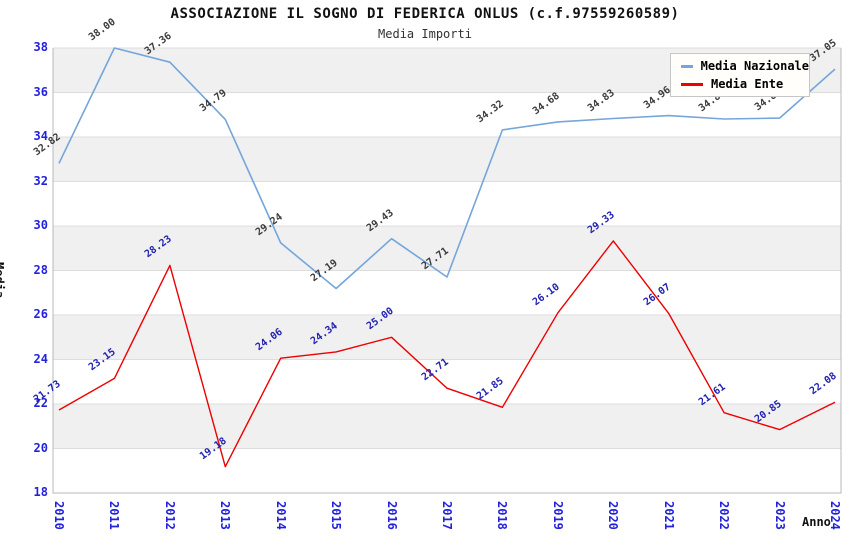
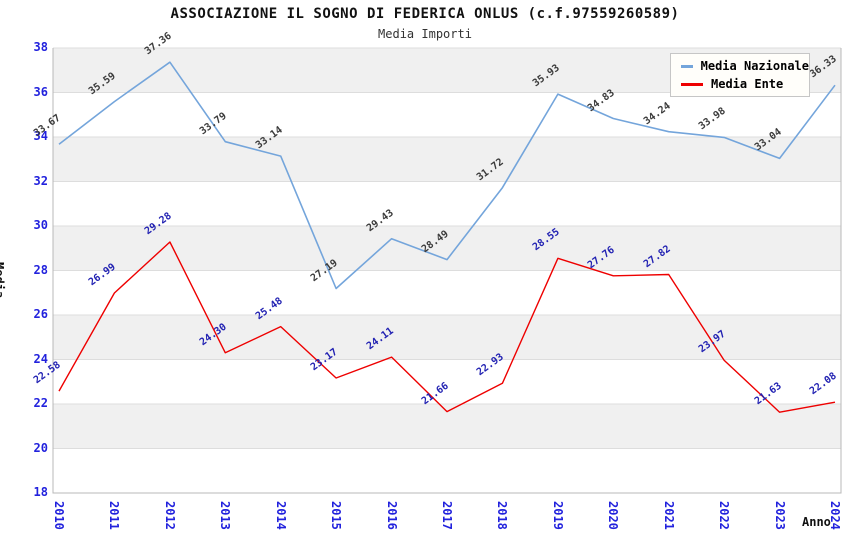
Media Nazionale/2010: 32.82 -> 33.67
Media Ente/2010: 21.73 -> 22.58
Media Nazionale/2011: 38.00 -> 35.59
Media Ente/2011: 23.15 -> 26.99
Media Ente/2012: 28.23 -> 29.28
Media Nazionale/2013: 34.79 -> 33.79
Media Ente/2013: 19.18 -> 24.30
Media Nazionale/2014: 29.24 -> 33.14
Media Ente/2014: 24.06 -> 25.48
Media Ente/2015: 24.34 -> 23.17
Media Ente/2016: 25.00 -> 24.11
Media Nazionale/2017: 27.71 -> 28.49
Media Ente/2017: 22.71 -> 21.66
Media Nazionale/2018: 34.32 -> 31.72
Media Ente/2018: 21.85 -> 22.93
Media Nazionale/2019: 34.68 -> 35.93
Media Ente/2019: 26.10 -> 28.55
Media Ente/2020: 29.33 -> 27.76
Media Nazionale/2021: 34.96 -> 34.24
Media Ente/2021: 26.07 -> 27.82
Media Nazionale/2022: 34.81 -> 33.98
Media Ente/2022: 21.61 -> 23.97
Media Nazionale/2023: 34.85 -> 33.04
Media Ente/2023: 20.85 -> 21.63
Media Nazionale/2024: 37.05 -> 36.33
